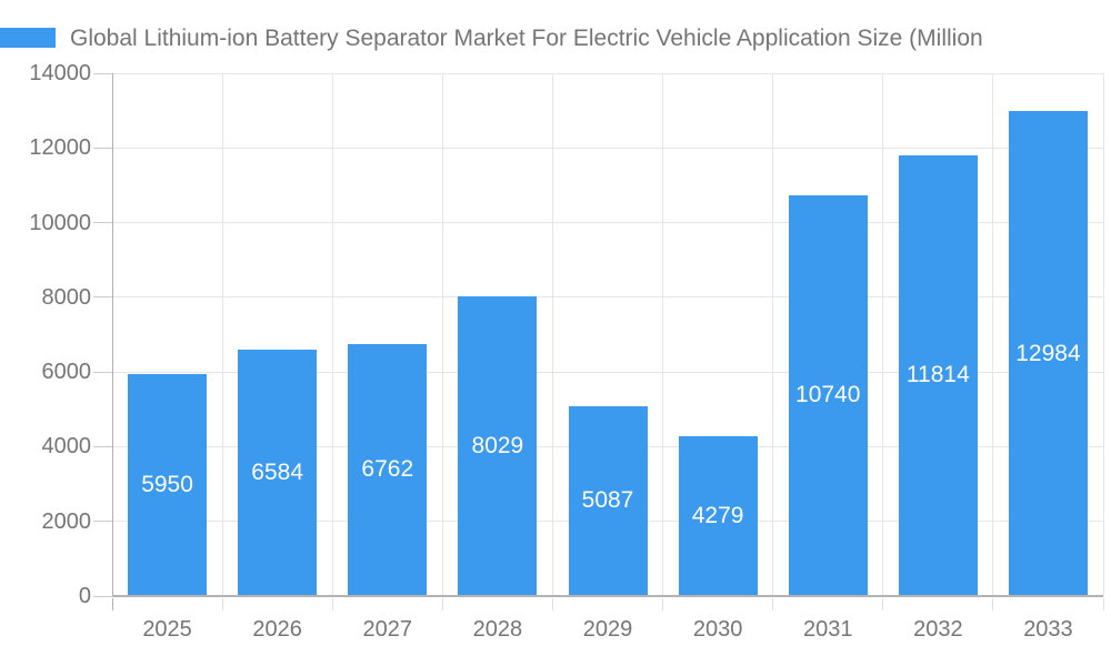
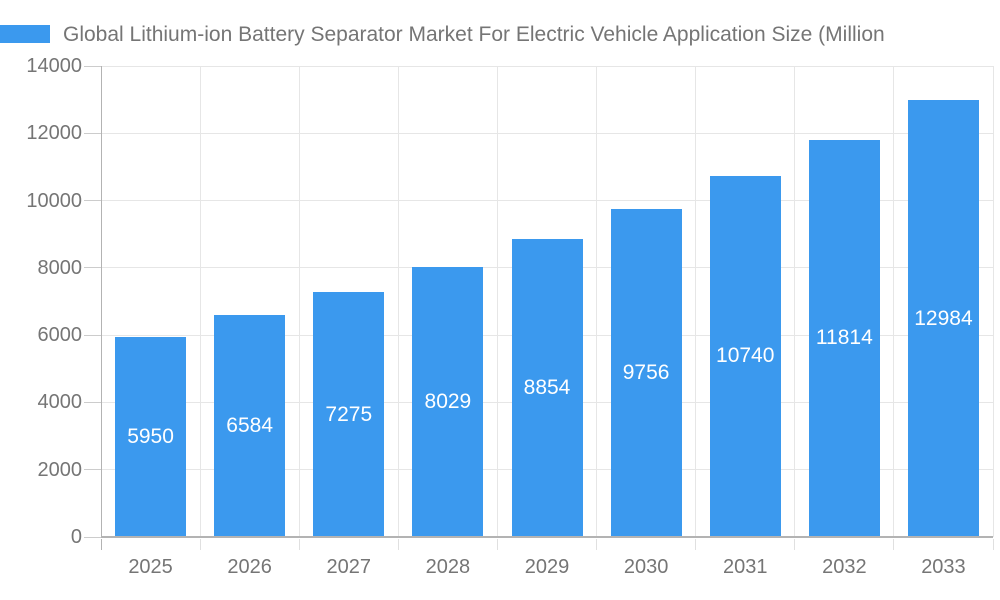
2027: 6762 -> 7275
2029: 5087 -> 8854
2030: 4279 -> 9756
